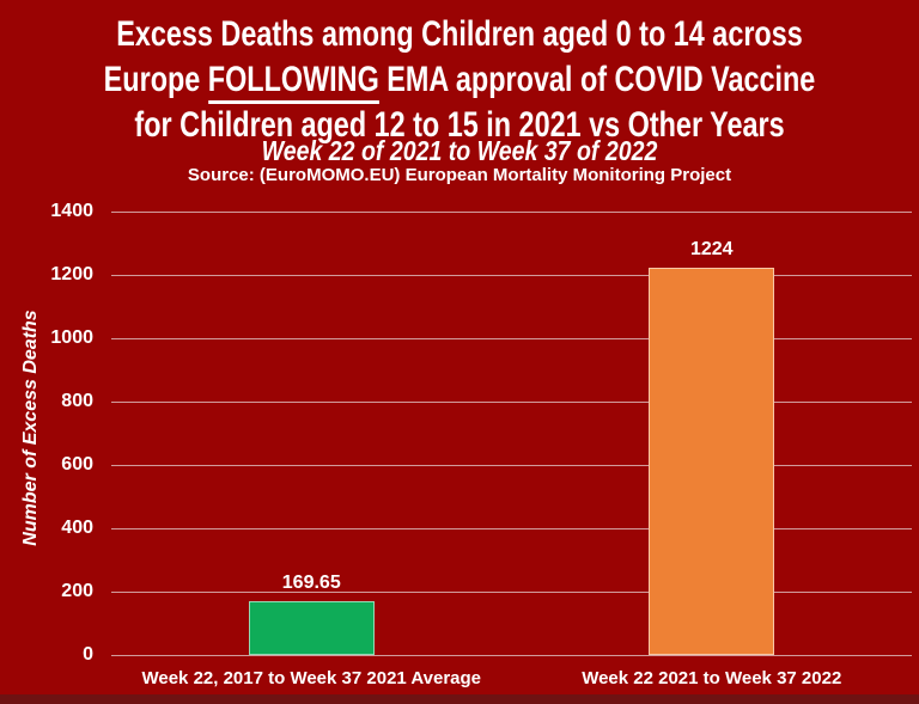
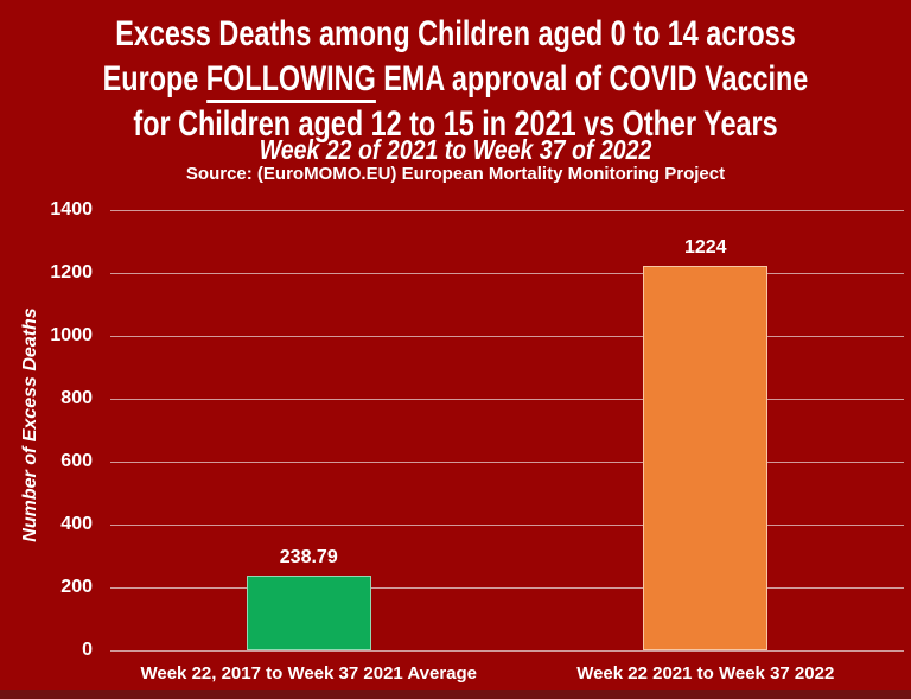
Week 22, 2017 to Week 37 2021 Average: 169.65 -> 238.79
